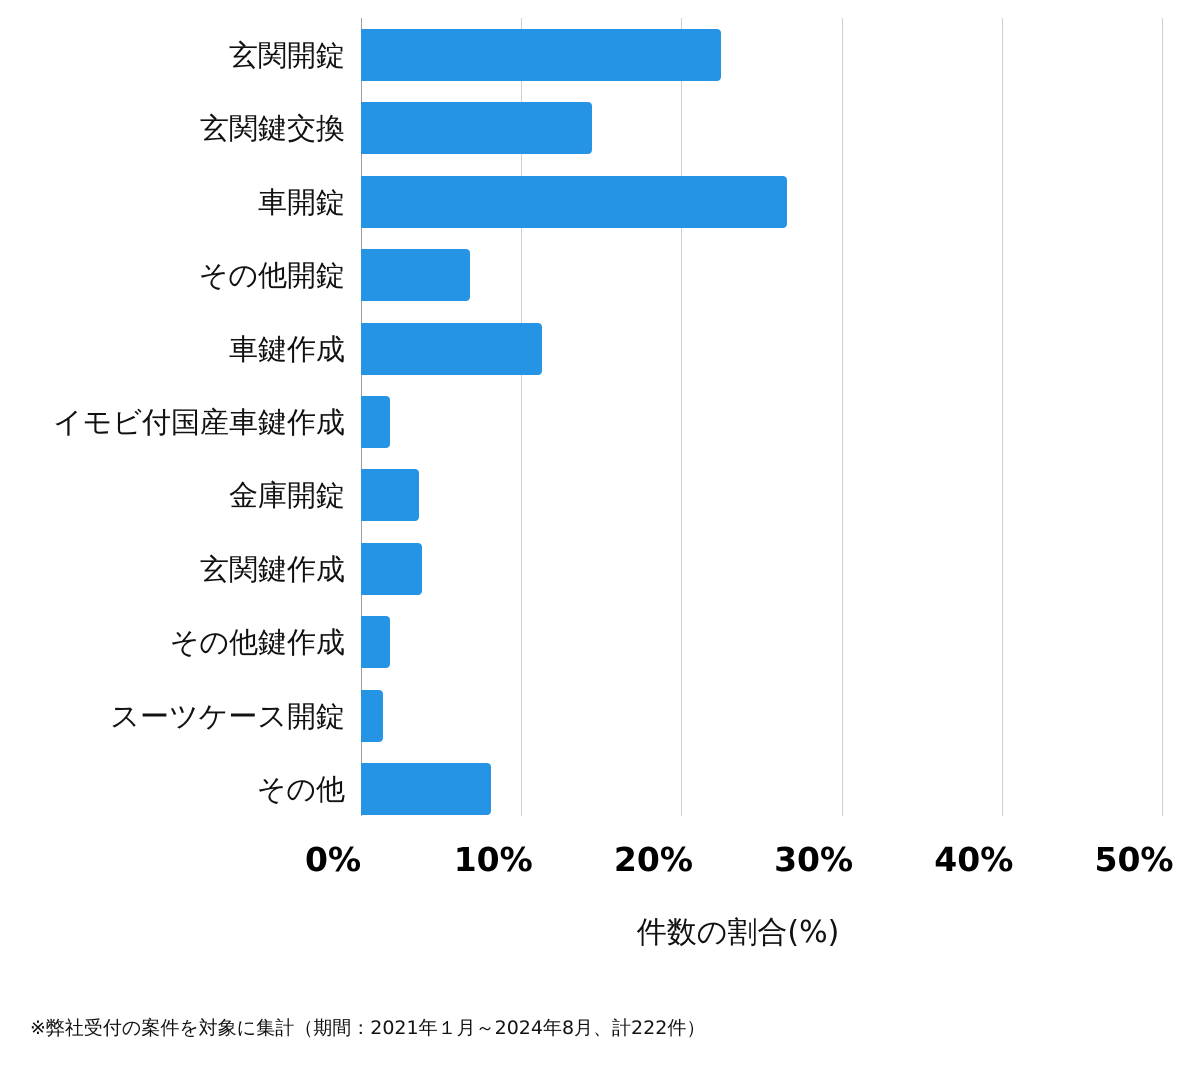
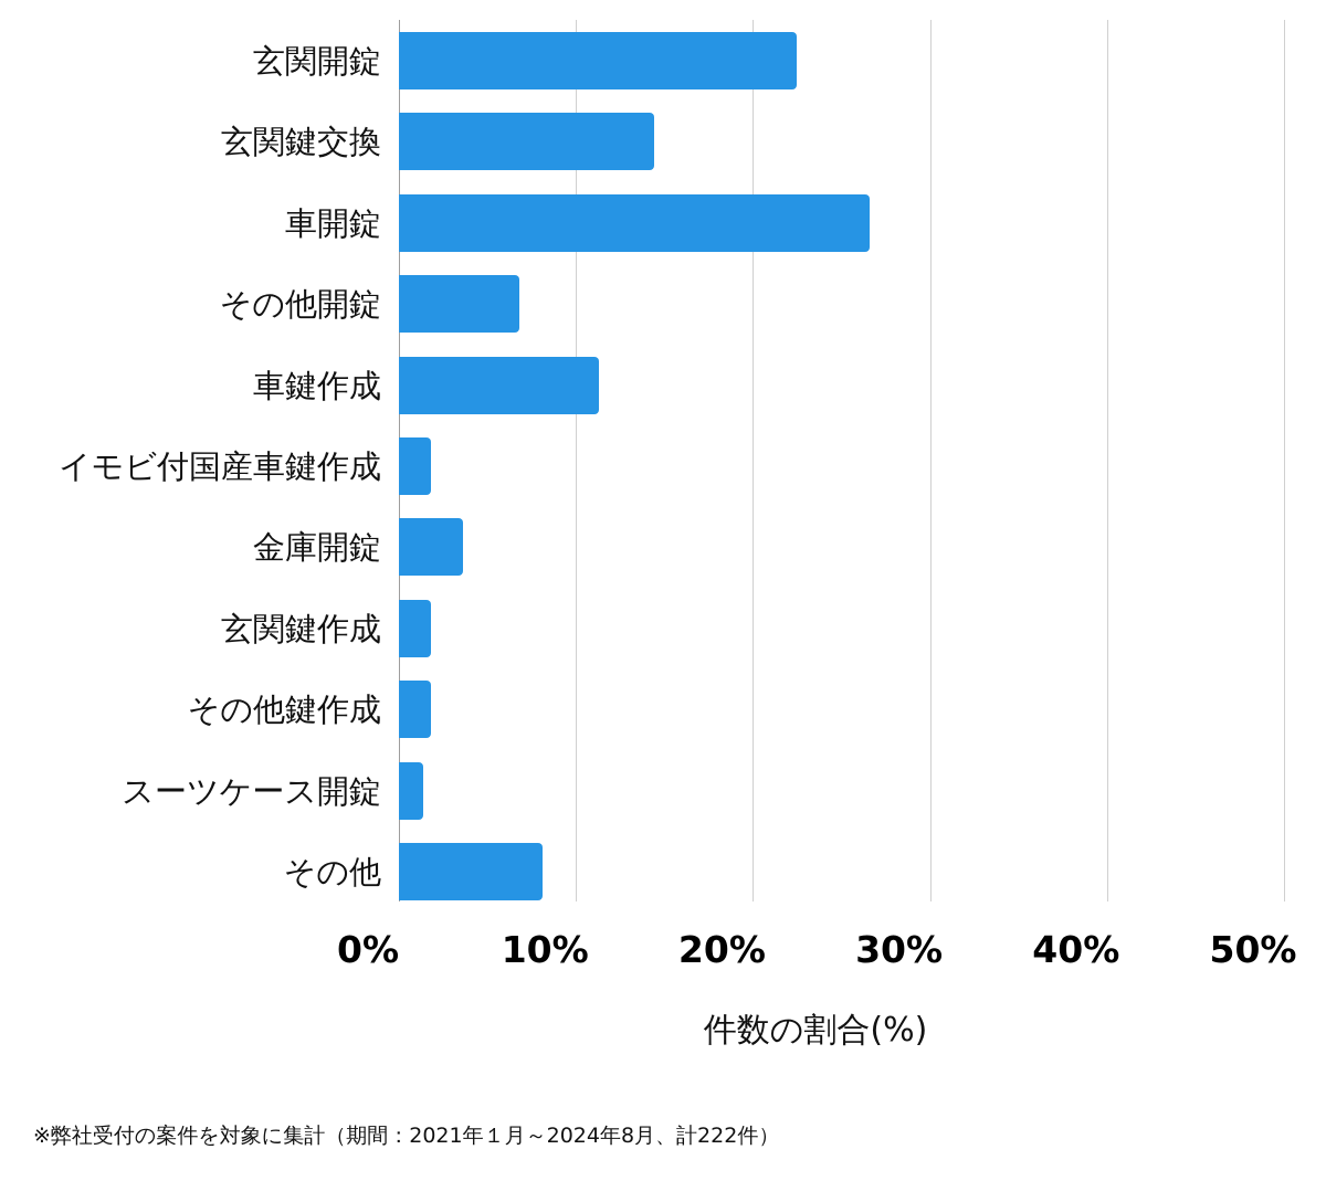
玄関鍵作成: 3.8% -> 1.8%
